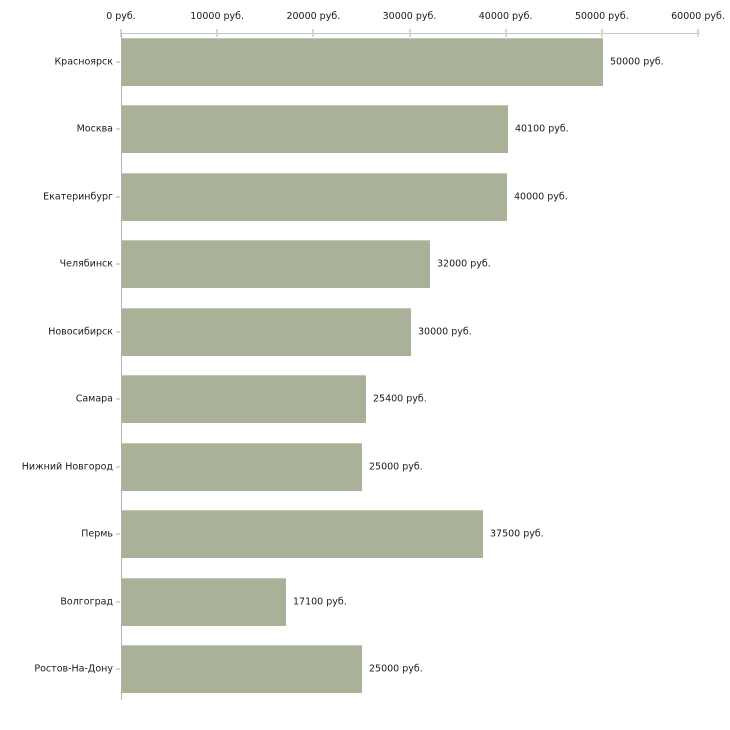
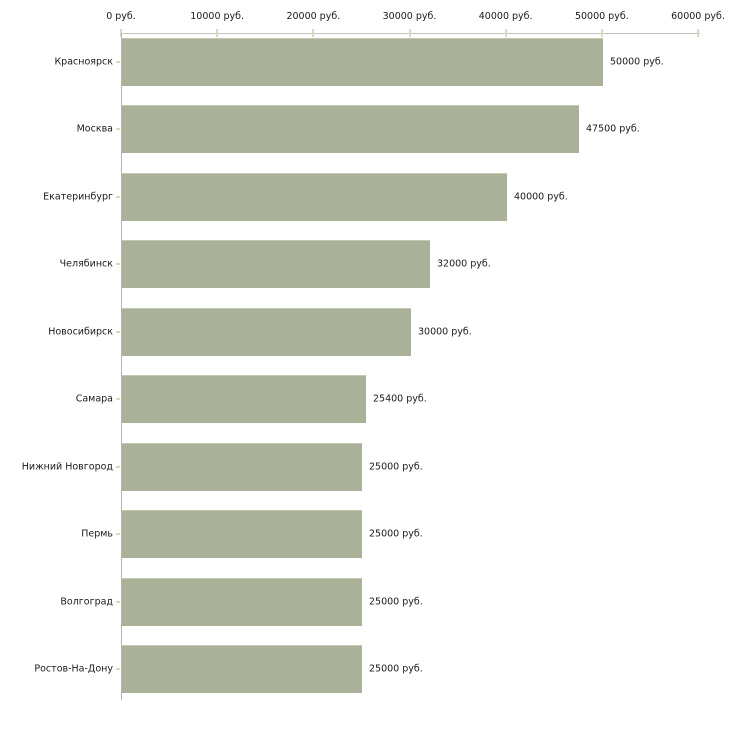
Москва: 40100 -> 47500
Пермь: 37500 -> 25000
Волгоград: 17100 -> 25000
